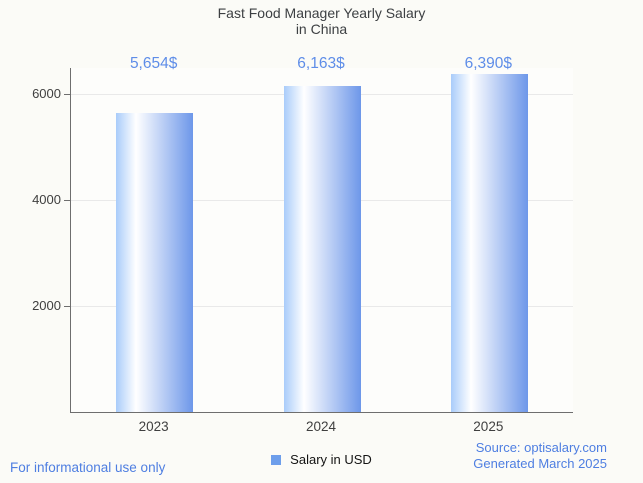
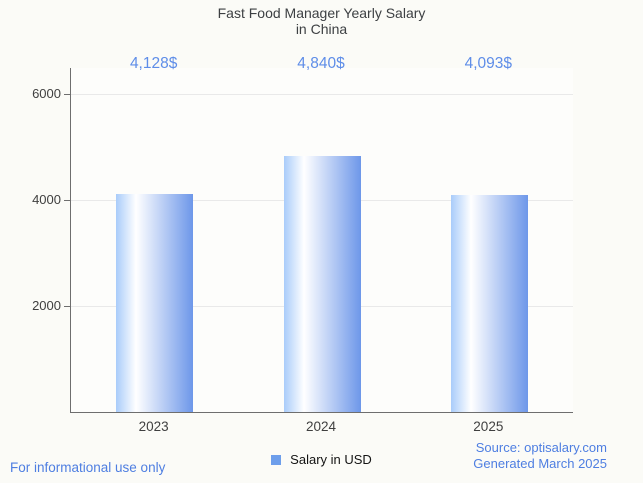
2023: 5,654 -> 4,128
2024: 6,163 -> 4,840
2025: 6,390 -> 4,093
